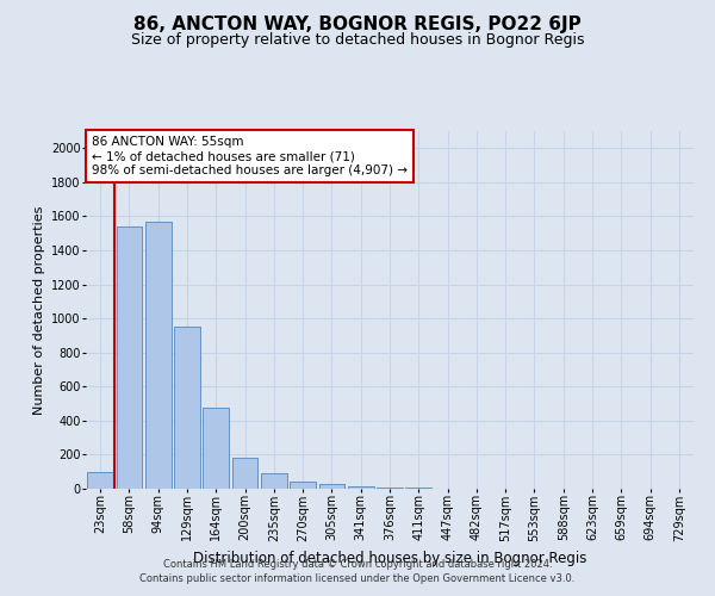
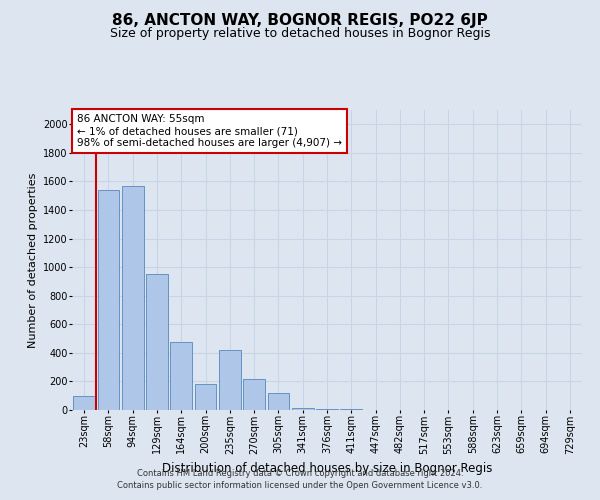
235sqm: 90 -> 420
270sqm: 40 -> 220
305sqm: 20 -> 120
